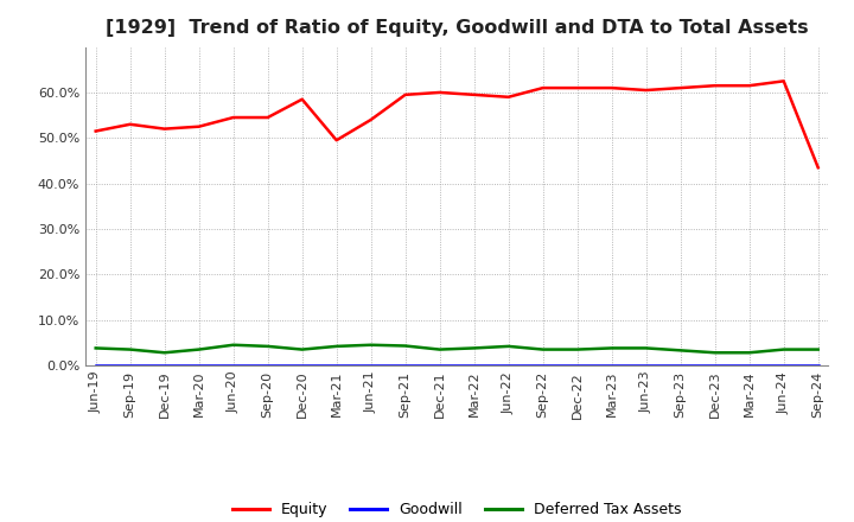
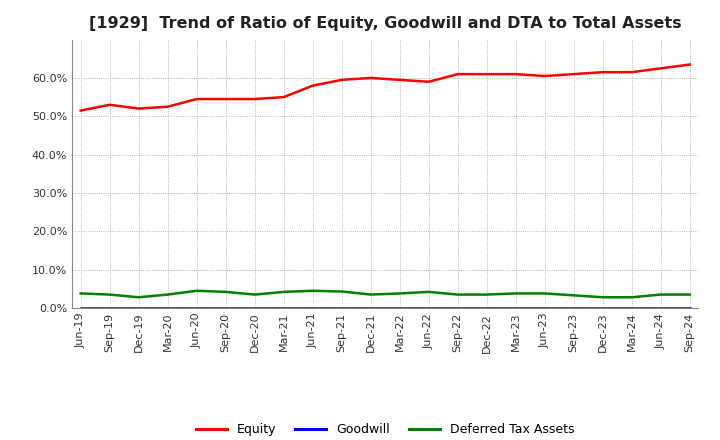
Equity/Dec-20: 58.5% -> 54.5%
Equity/Mar-21: 49.5% -> 55.0%
Equity/Jun-21: 54.0% -> 58.0%
Equity/Sep-24: 43.5% -> 63.5%
